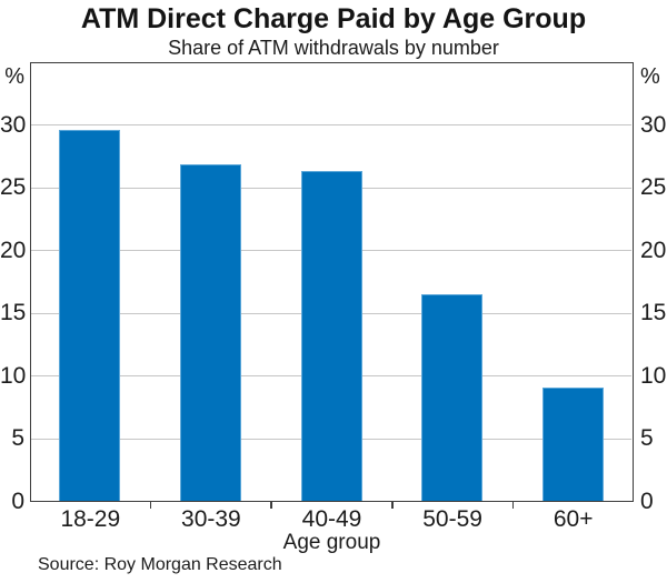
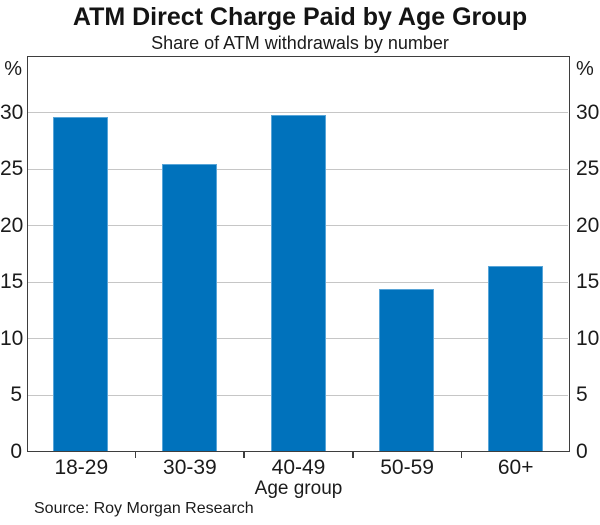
30-39: 26.8 -> 25.4
40-49: 26.3 -> 29.7
50-59: 16.5 -> 14.4
60+: 9.1 -> 16.4
